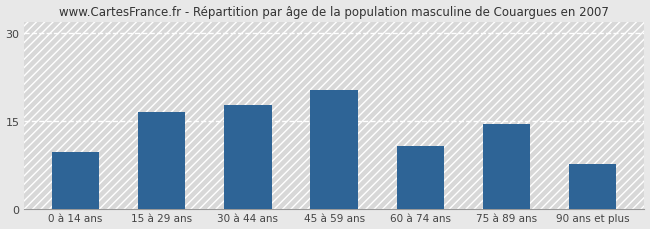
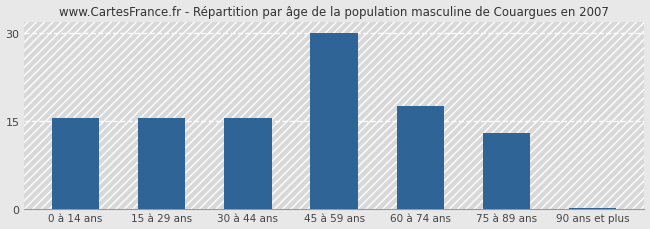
0 à 14 ans: 9.8 -> 15.6
15 à 29 ans: 16.6 -> 15.6
30 à 44 ans: 17.8 -> 15.6
45 à 59 ans: 20.4 -> 30.1
60 à 74 ans: 10.8 -> 17.6
75 à 89 ans: 14.6 -> 13.0
90 ans et plus: 7.8 -> 0.3
